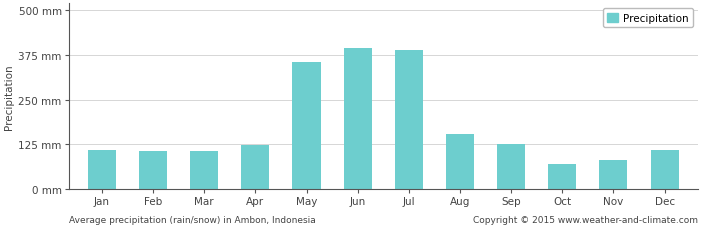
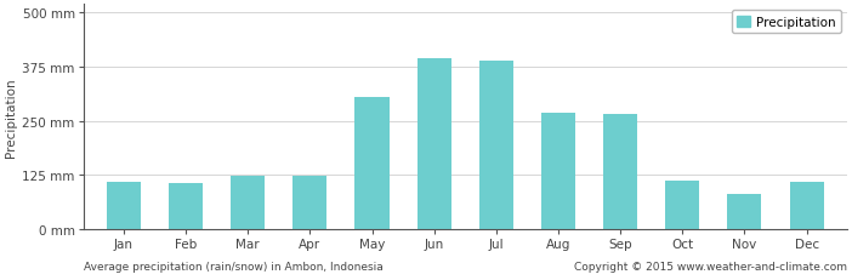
Mar: 105 mm -> 122 mm
May: 355 mm -> 305 mm
Aug: 155 mm -> 270 mm
Sep: 125 mm -> 265 mm
Oct: 70 mm -> 113 mm
